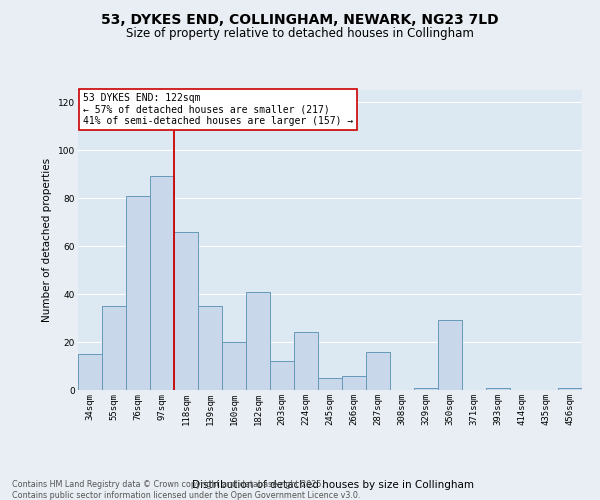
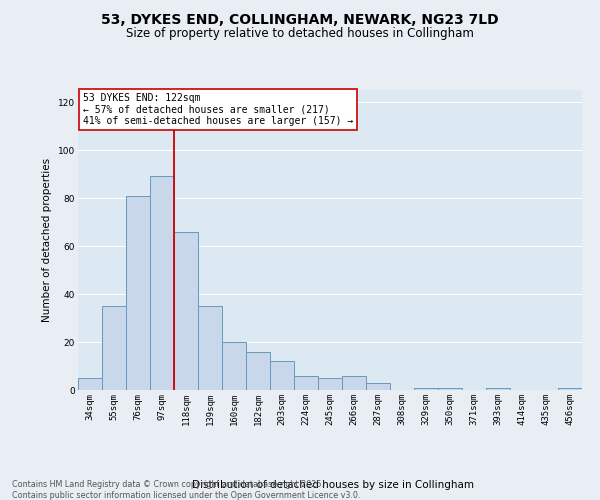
34sqm: 15 -> 5
182sqm: 41 -> 16
224sqm: 24 -> 6
287sqm: 16 -> 3
350sqm: 29 -> 1
